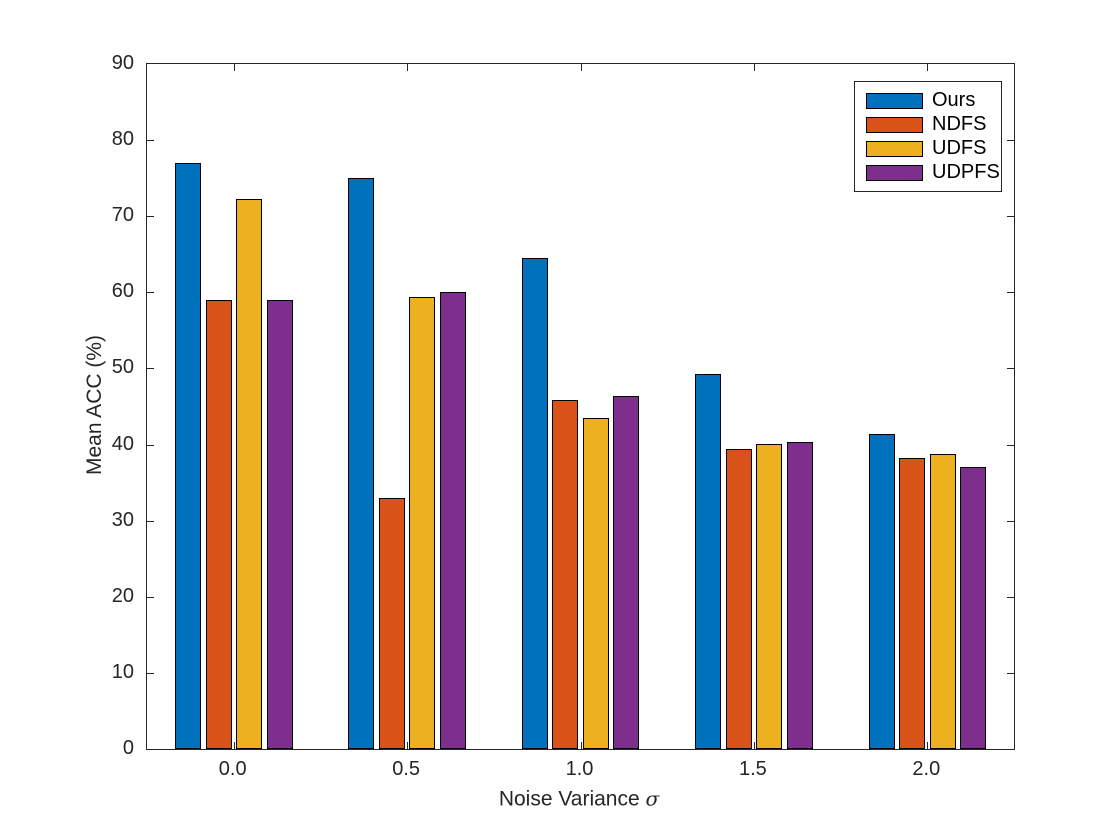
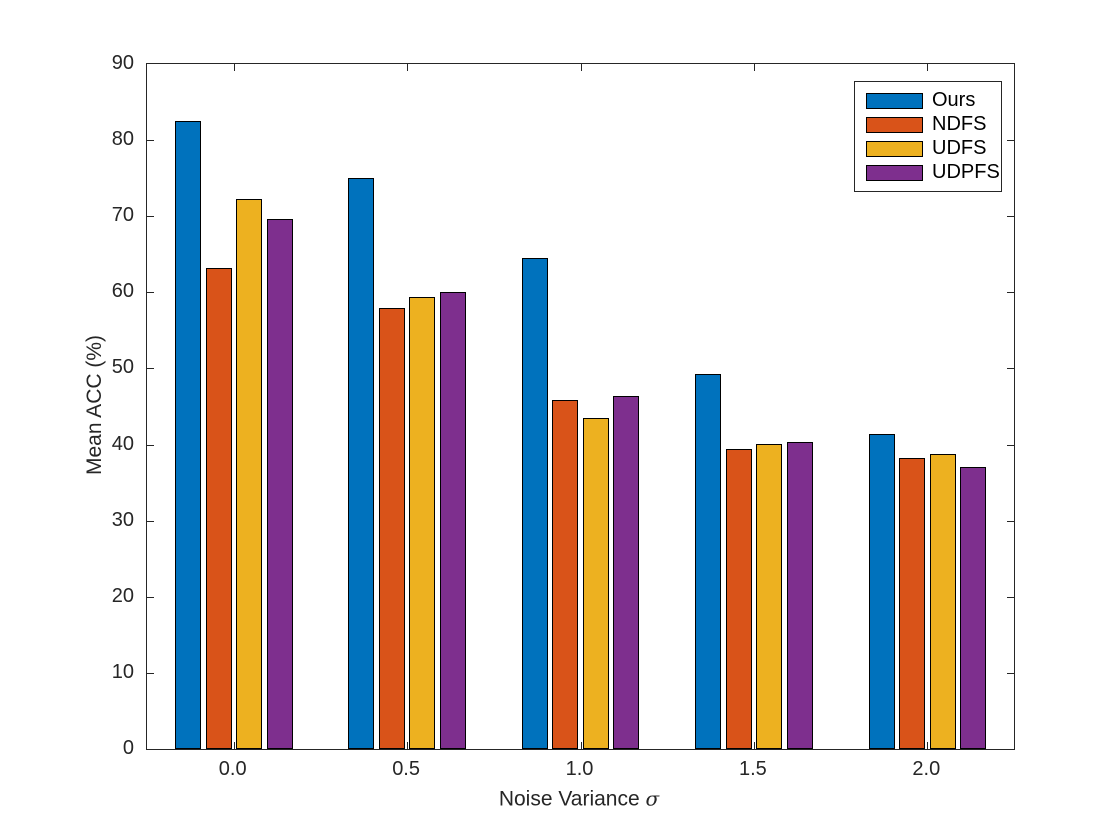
Ours/0.0: 77 -> 82
NDFS/0.0: 59 -> 63
UDPFS/0.0: 59 -> 70
NDFS/0.5: 33 -> 58
